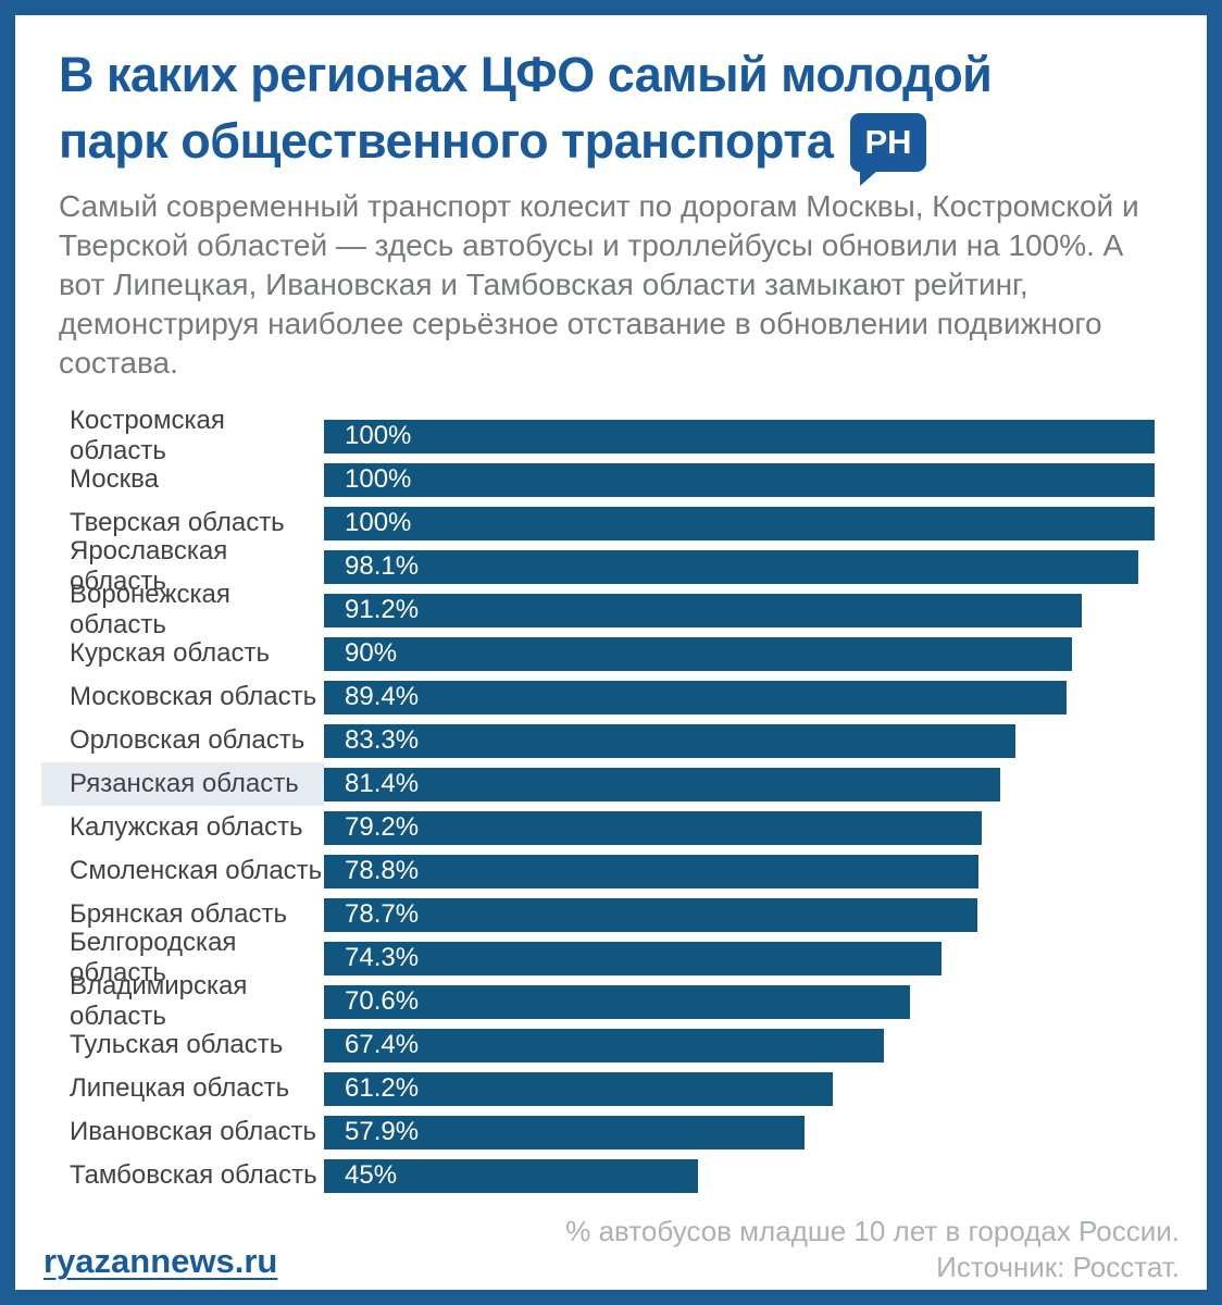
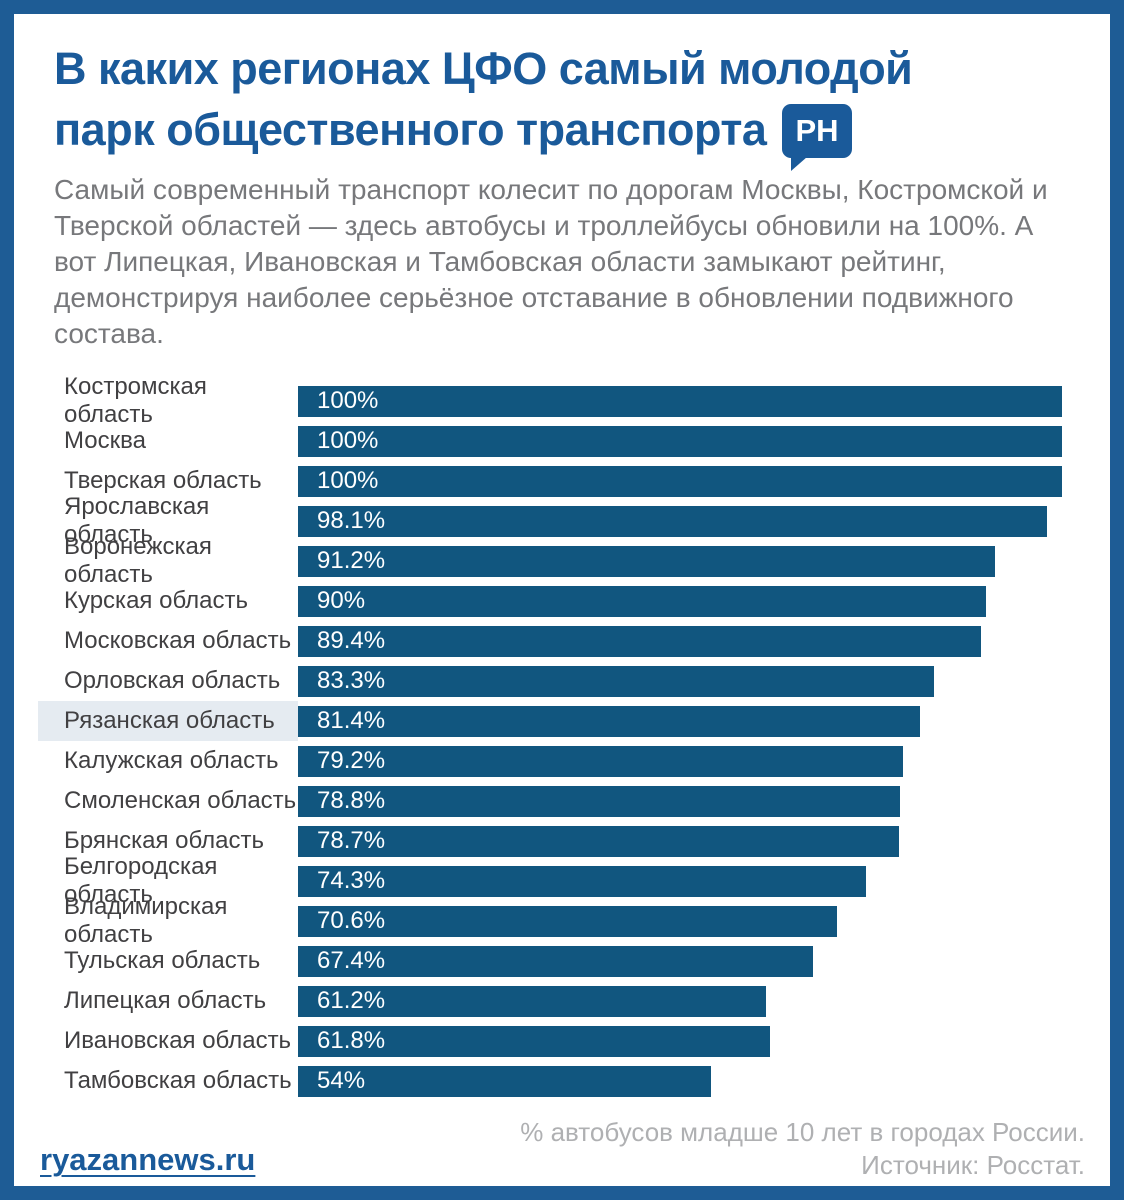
Ивановская область: 57.9% -> 61.8%
Тамбовская область: 45% -> 54%
